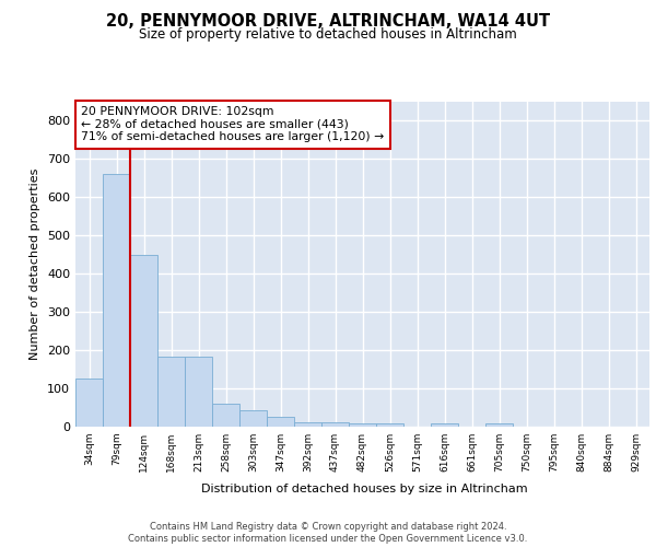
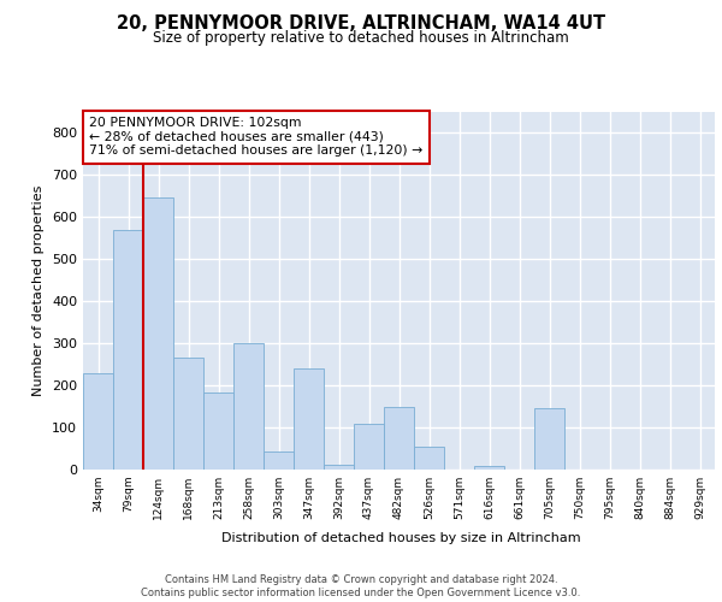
34sqm: 125 -> 230
79sqm: 660 -> 570
124sqm: 450 -> 645
168sqm: 183 -> 265
258sqm: 60 -> 300
347sqm: 25 -> 240
437sqm: 12 -> 110
482sqm: 10 -> 150
526sqm: 8 -> 55
705sqm: 8 -> 145
